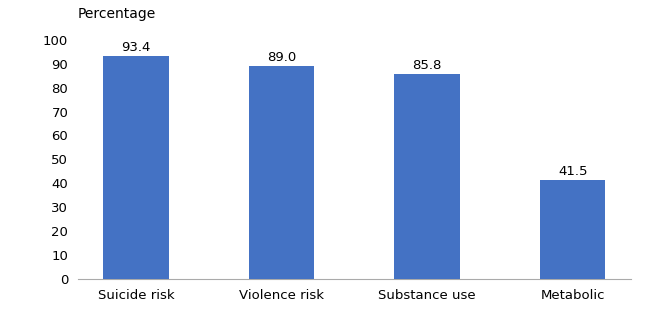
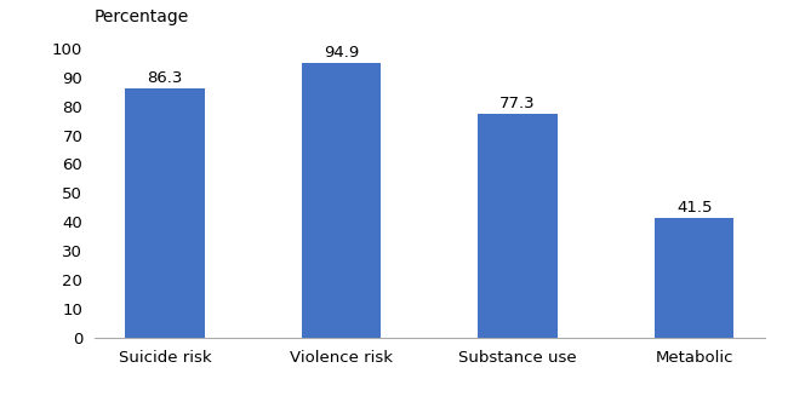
Suicide risk: 93.4 -> 86.3
Violence risk: 89.0 -> 94.9
Substance use: 85.8 -> 77.3
